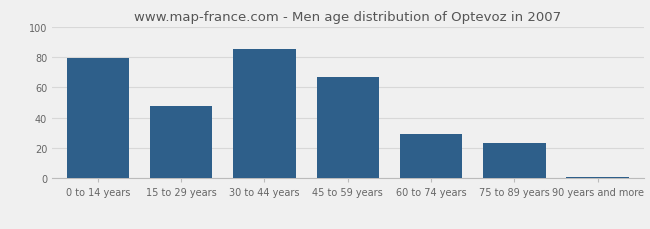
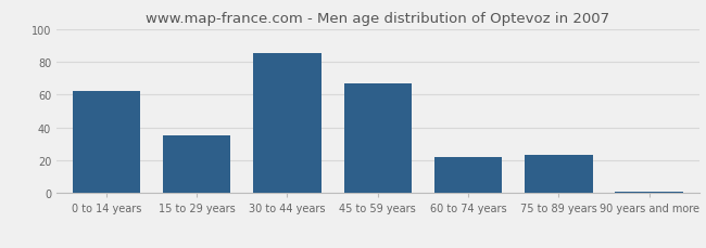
0 to 14 years: 79 -> 62
15 to 29 years: 48 -> 35
60 to 74 years: 29 -> 22
